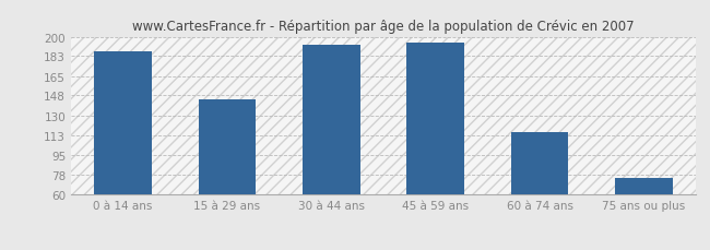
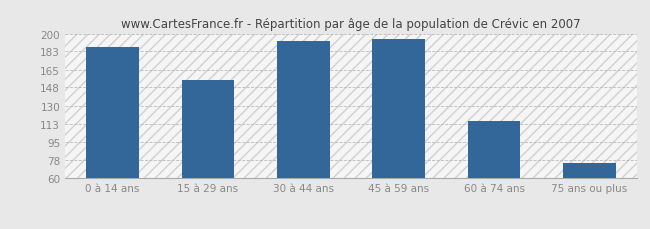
15 à 29 ans: 144 -> 155
